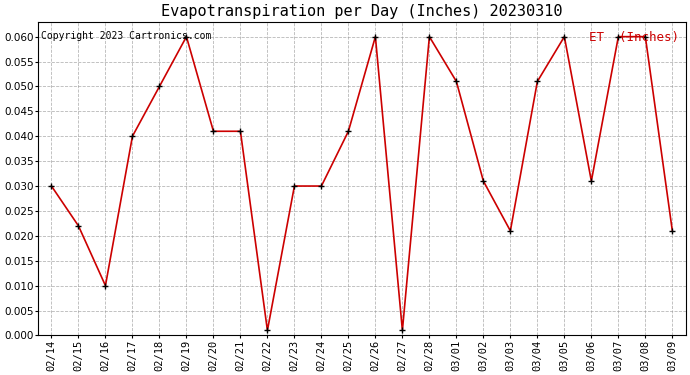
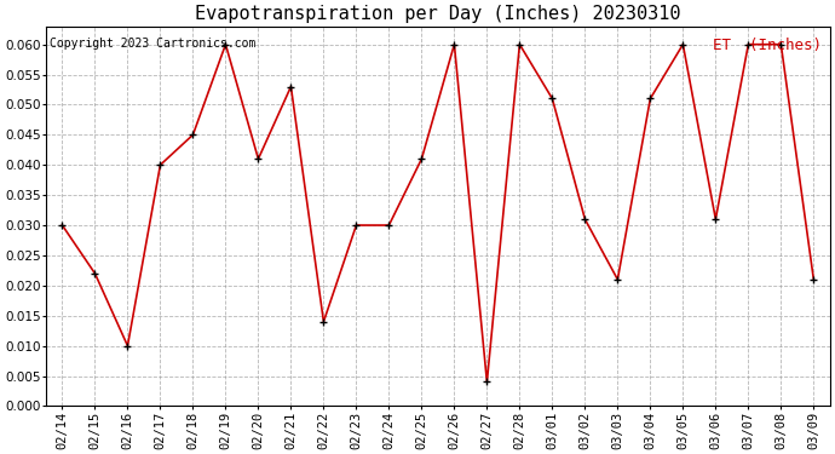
02/18: 0.050 -> 0.045
02/21: 0.041 -> 0.053
02/22: 0.001 -> 0.014
02/27: 0.001 -> 0.004
